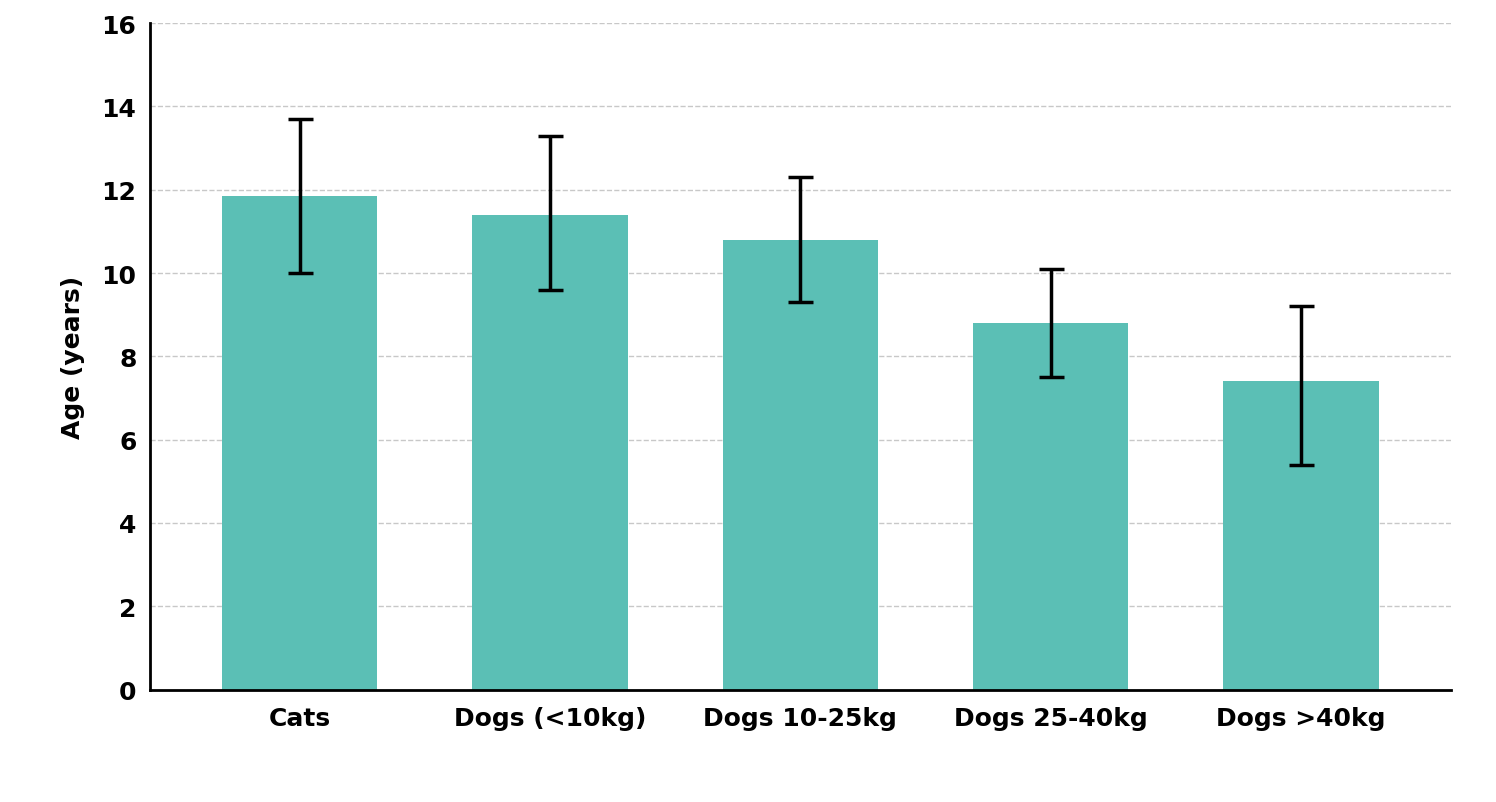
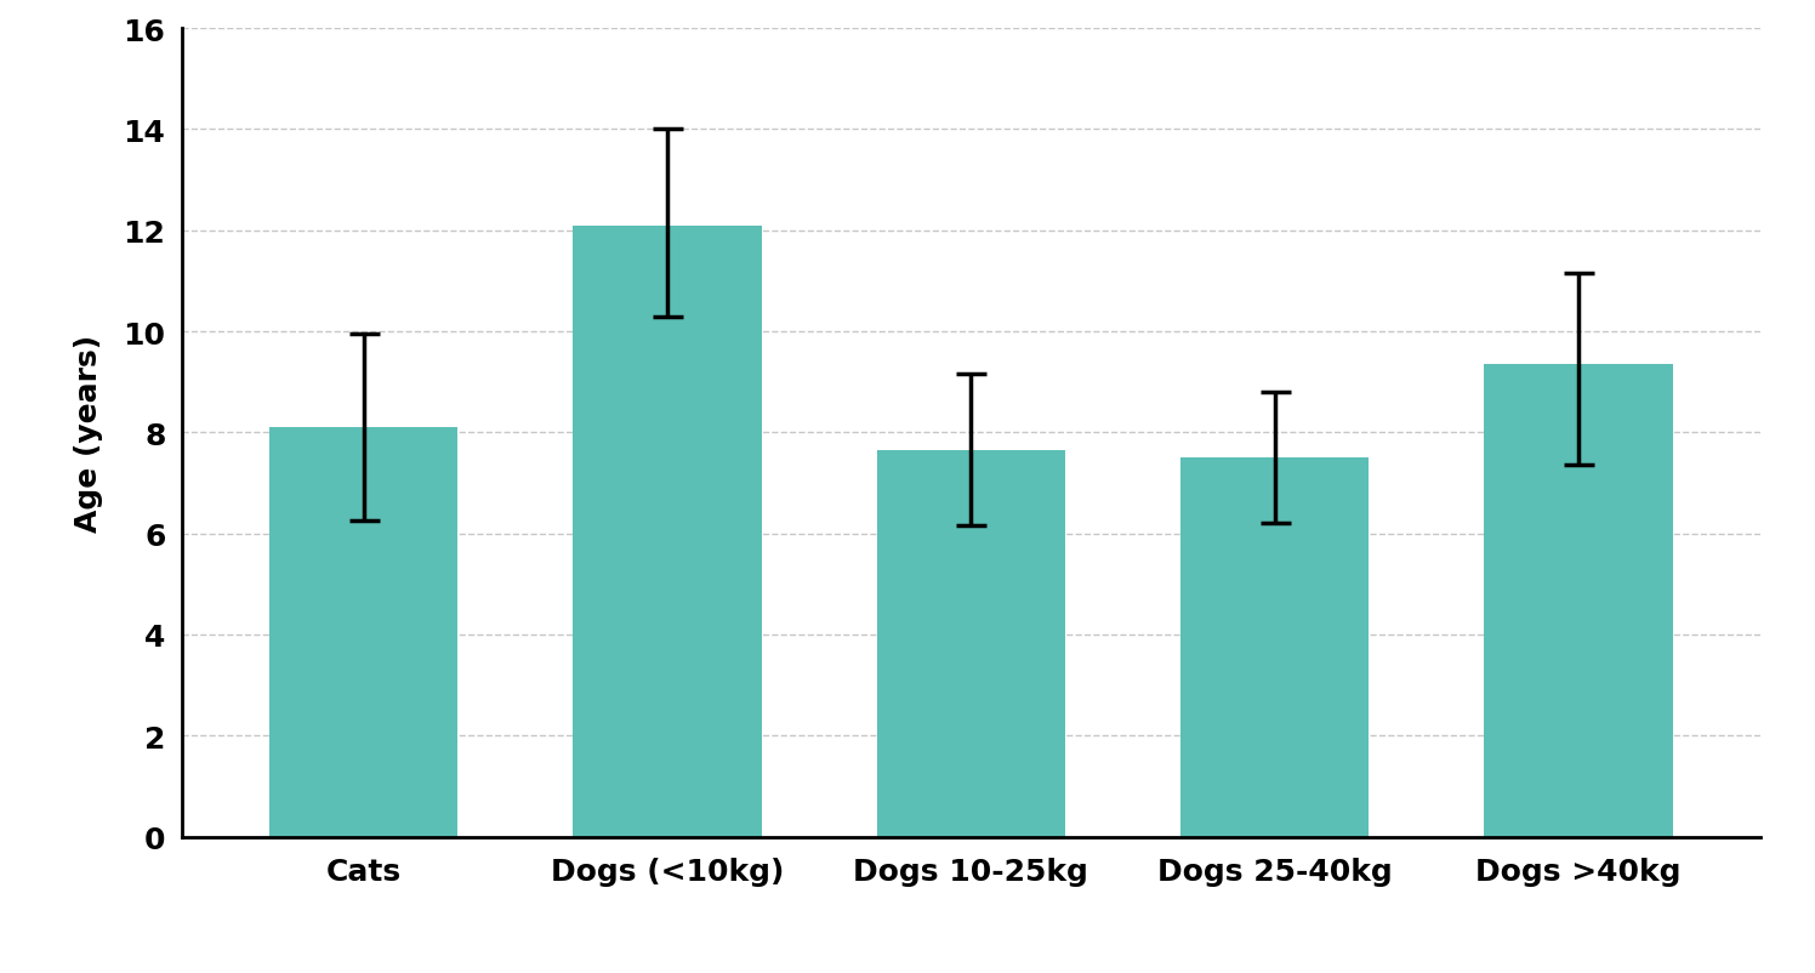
Cats: 11.85 -> 8.10
Dogs (<10kg): 11.40 -> 12.10
Dogs 10-25kg: 10.80 -> 7.65
Dogs 25-40kg: 8.80 -> 7.50
Dogs >40kg: 7.40 -> 9.35
